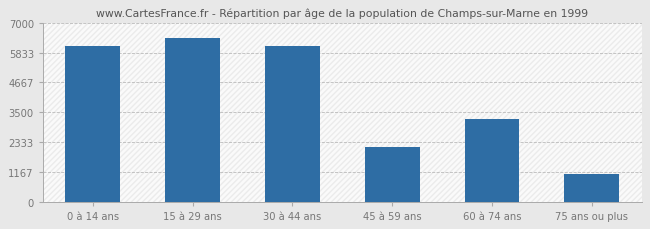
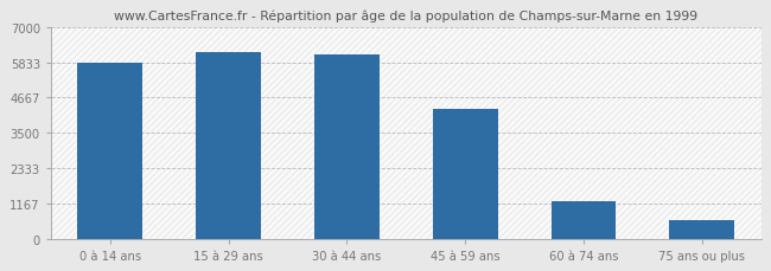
0 à 14 ans: 6100 -> 5830
15 à 29 ans: 6400 -> 6150
45 à 59 ans: 2150 -> 4300
60 à 74 ans: 3250 -> 1220
75 ans ou plus: 1100 -> 600
